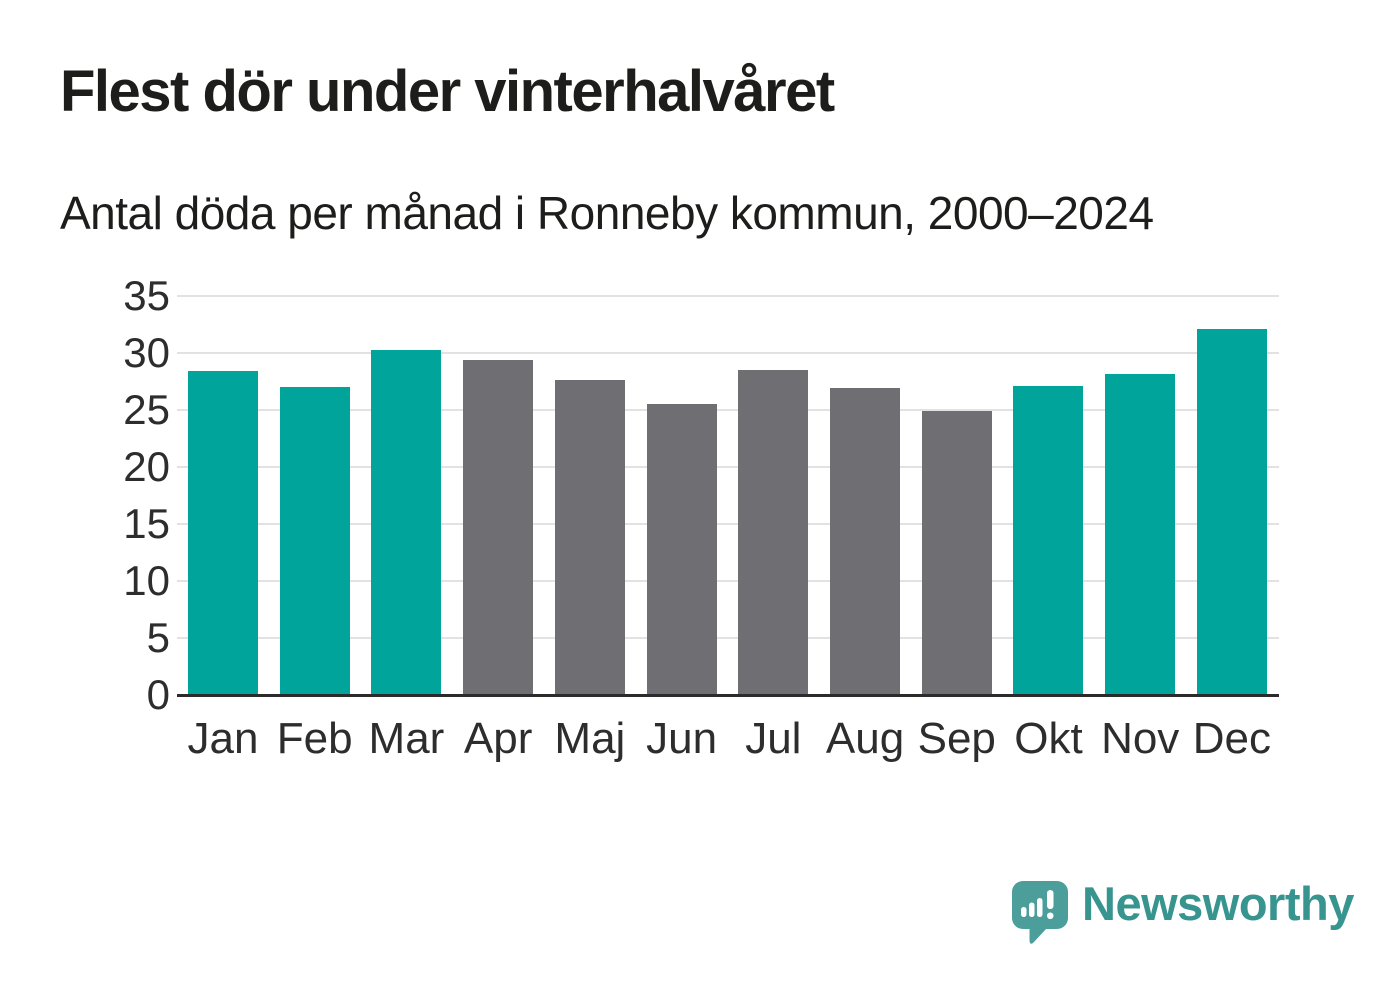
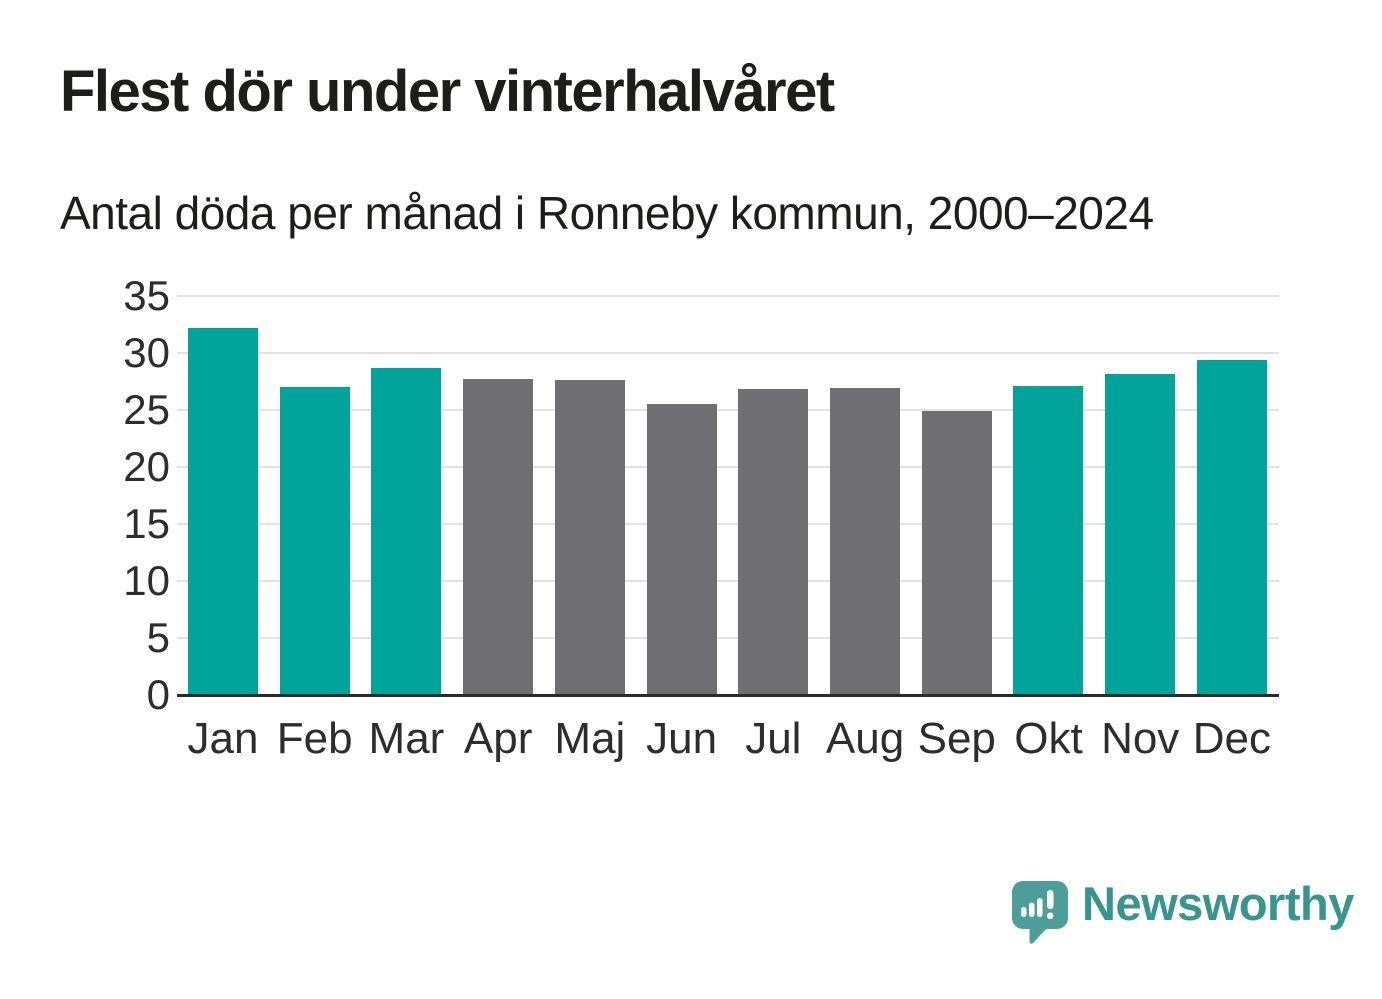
Jan: 28.4 -> 32.2
Mar: 30.3 -> 28.7
Apr: 29.4 -> 27.7
Jul: 28.5 -> 26.8
Dec: 32.1 -> 29.4
